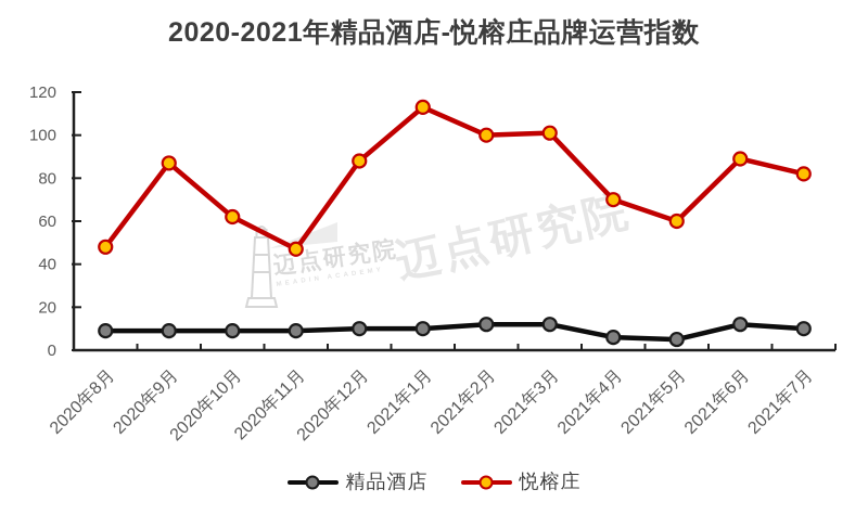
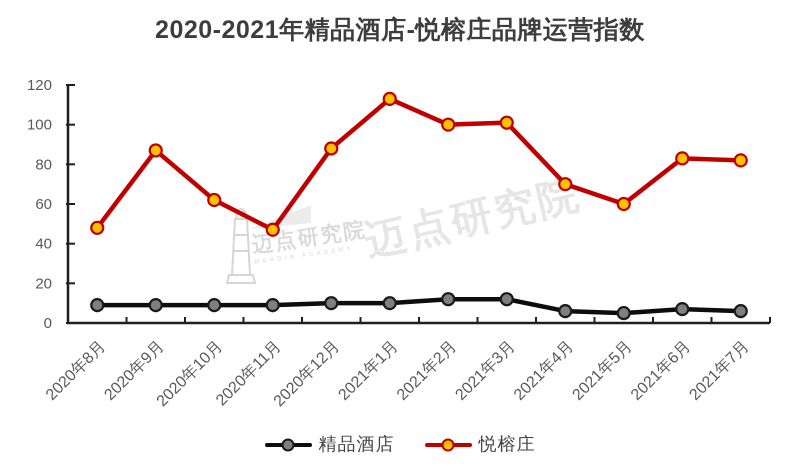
精品酒店/2021年6月: 12 -> 7
悦榕庄/2021年6月: 89 -> 83
精品酒店/2021年7月: 10 -> 6
